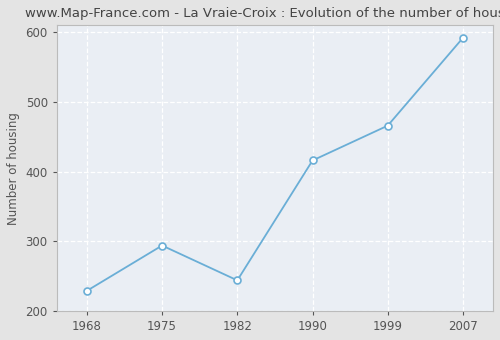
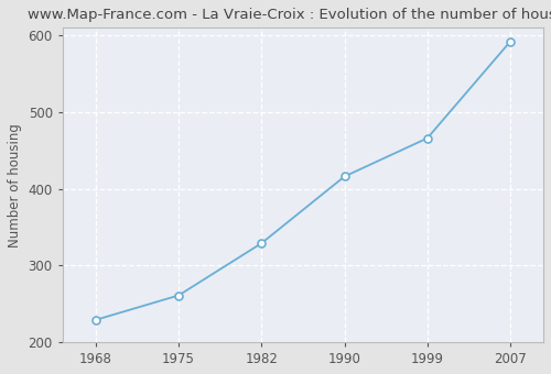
1975: 294 -> 261
1982: 244 -> 329
